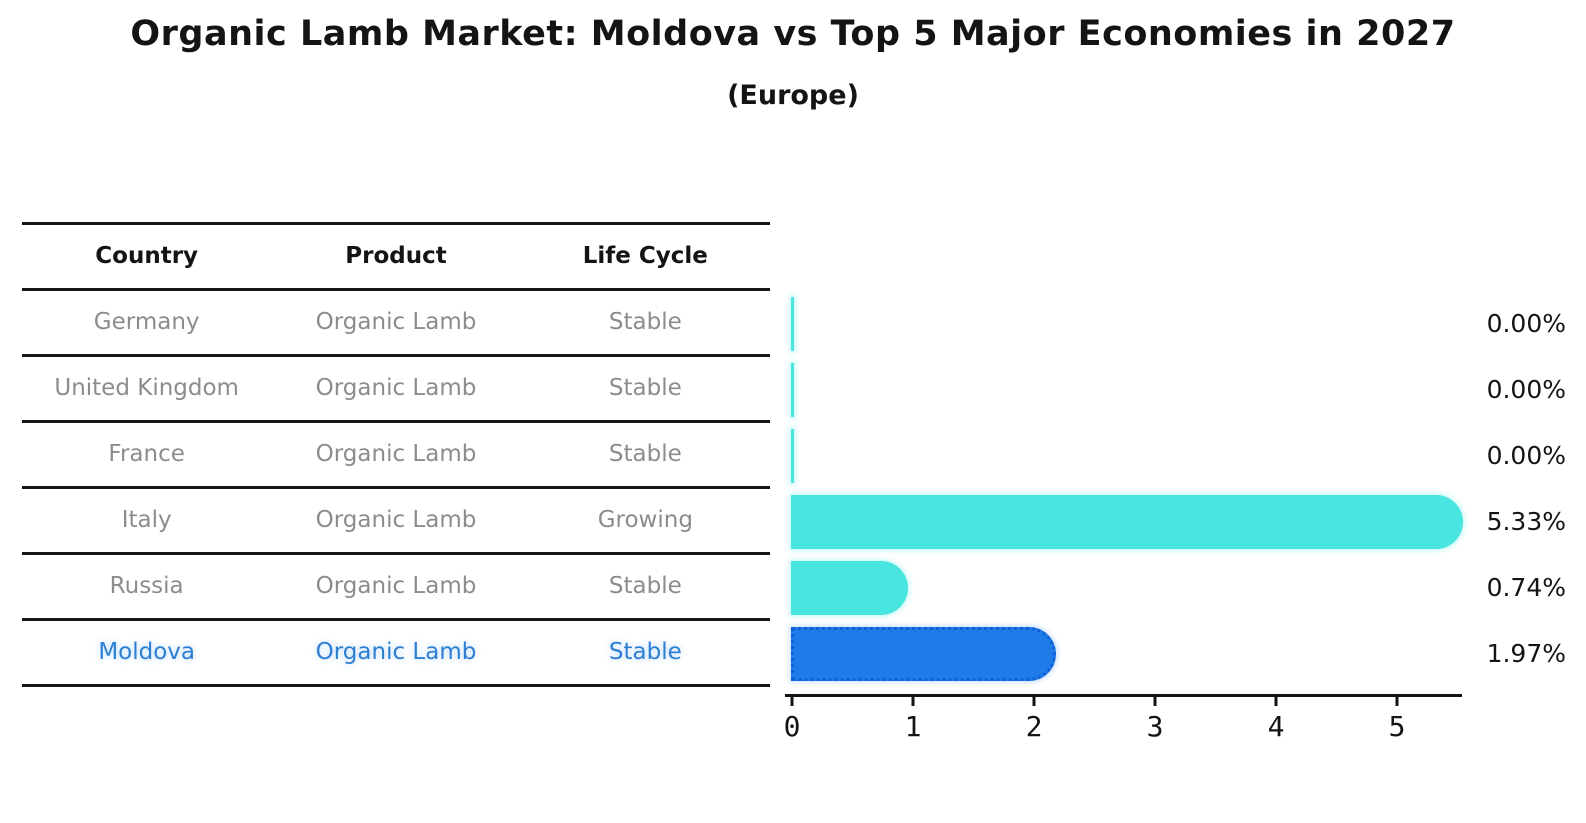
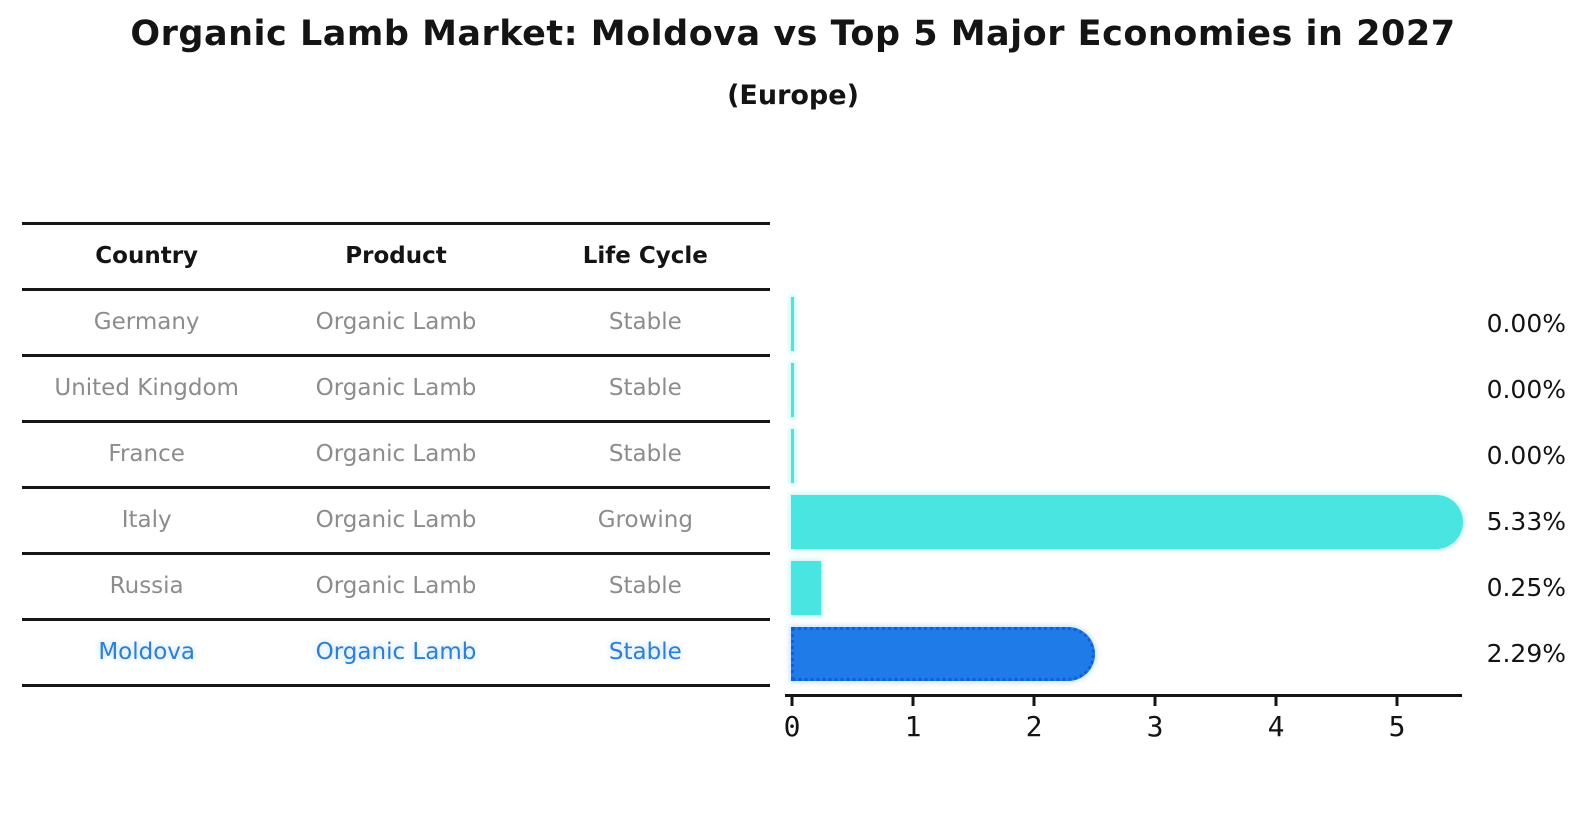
Russia: 0.74% -> 0.25%
Moldova: 1.97% -> 2.29%
